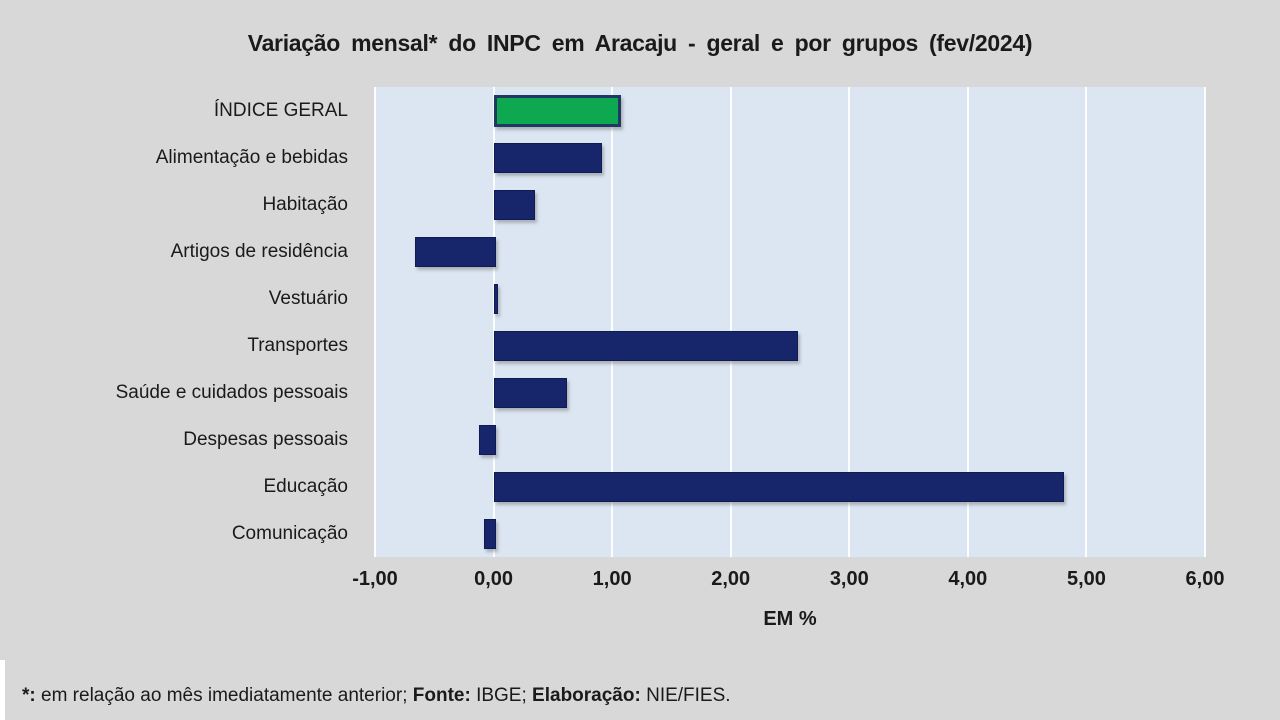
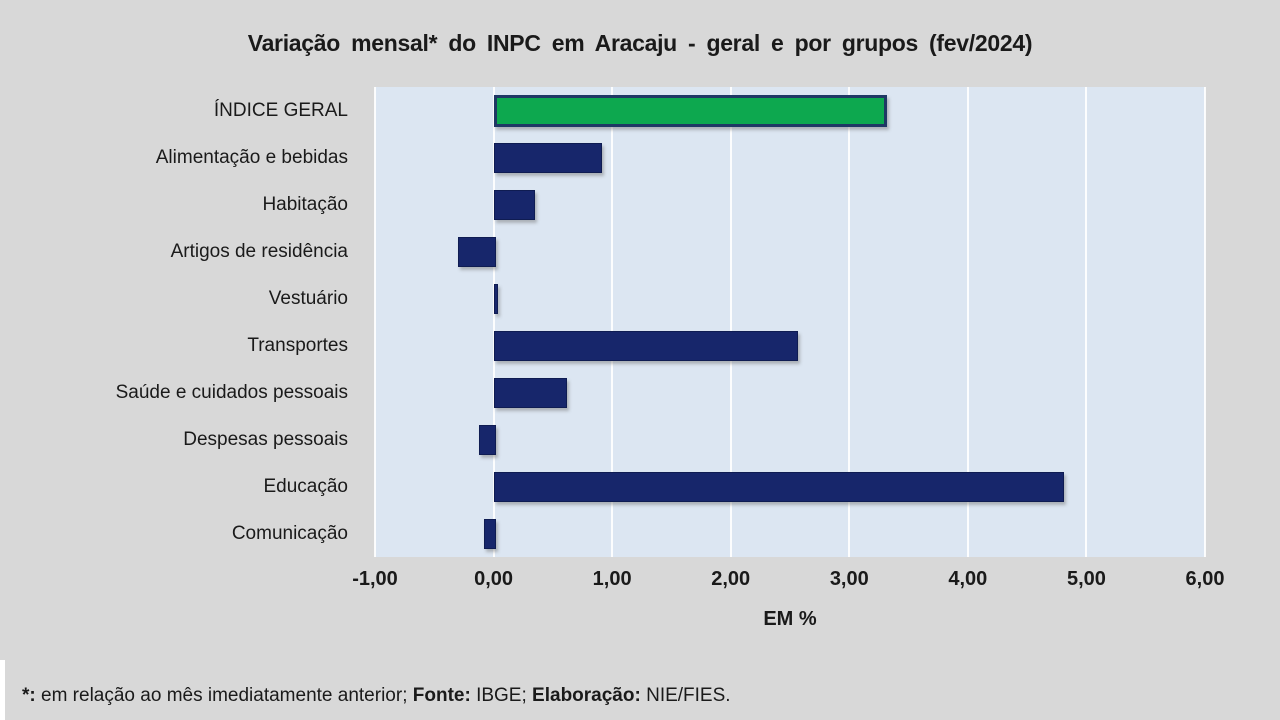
ÍNDICE GERAL: 1,02 -> 3,27
Artigos de residência: -0,66 -> -0,30
